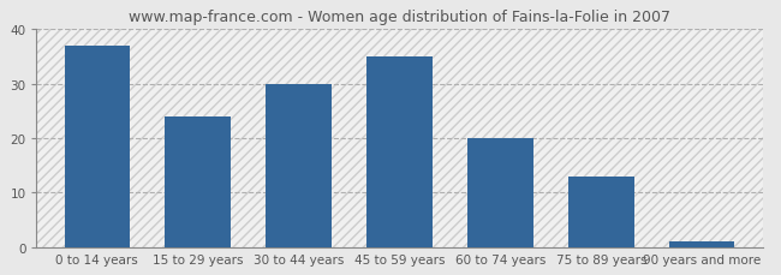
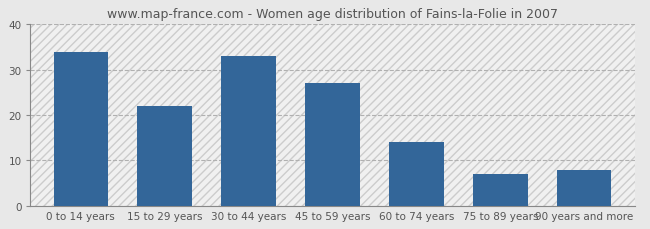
0 to 14 years: 37 -> 34
15 to 29 years: 24 -> 22
30 to 44 years: 30 -> 33
45 to 59 years: 35 -> 27
60 to 74 years: 20 -> 14
75 to 89 years: 13 -> 7
90 years and more: 1 -> 8
